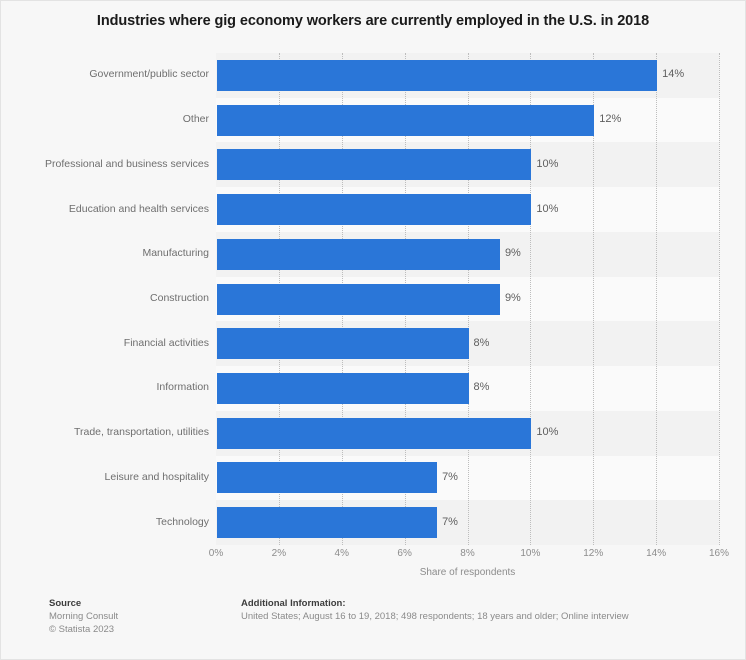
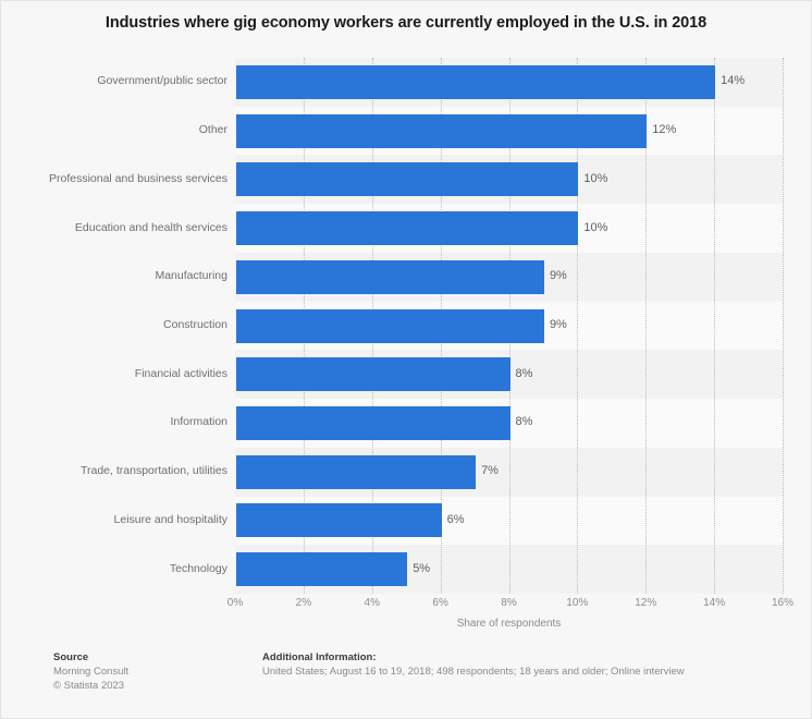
Trade, transportation, utilities: 10% -> 7%
Leisure and hospitality: 7% -> 6%
Technology: 7% -> 5%
